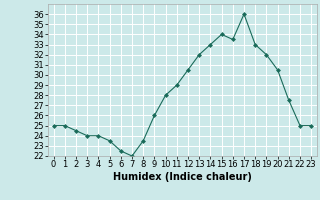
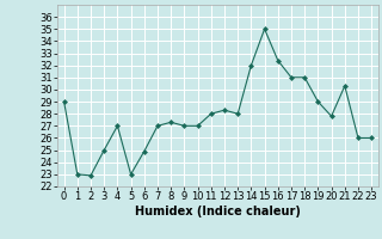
0: 25.0 -> 29.0
1: 25.0 -> 23.0
2: 24.5 -> 22.9
3: 24.0 -> 25.0
4: 24.0 -> 27.0
5: 23.5 -> 23.0
6: 22.5 -> 24.9
7: 22.0 -> 27.0
8: 23.5 -> 27.3
9: 26.0 -> 27.0
10: 28.0 -> 27.0
11: 29.0 -> 28.0
12: 30.5 -> 28.3
13: 32.0 -> 28.0
14: 33.0 -> 32.0
15: 34.0 -> 35.0
16: 33.5 -> 32.4
17: 36.0 -> 31.0
18: 33.0 -> 31.0
19: 32.0 -> 29.0
20: 30.5 -> 27.8
21: 27.5 -> 30.3
22: 25.0 -> 26.0
23: 25.0 -> 26.0
